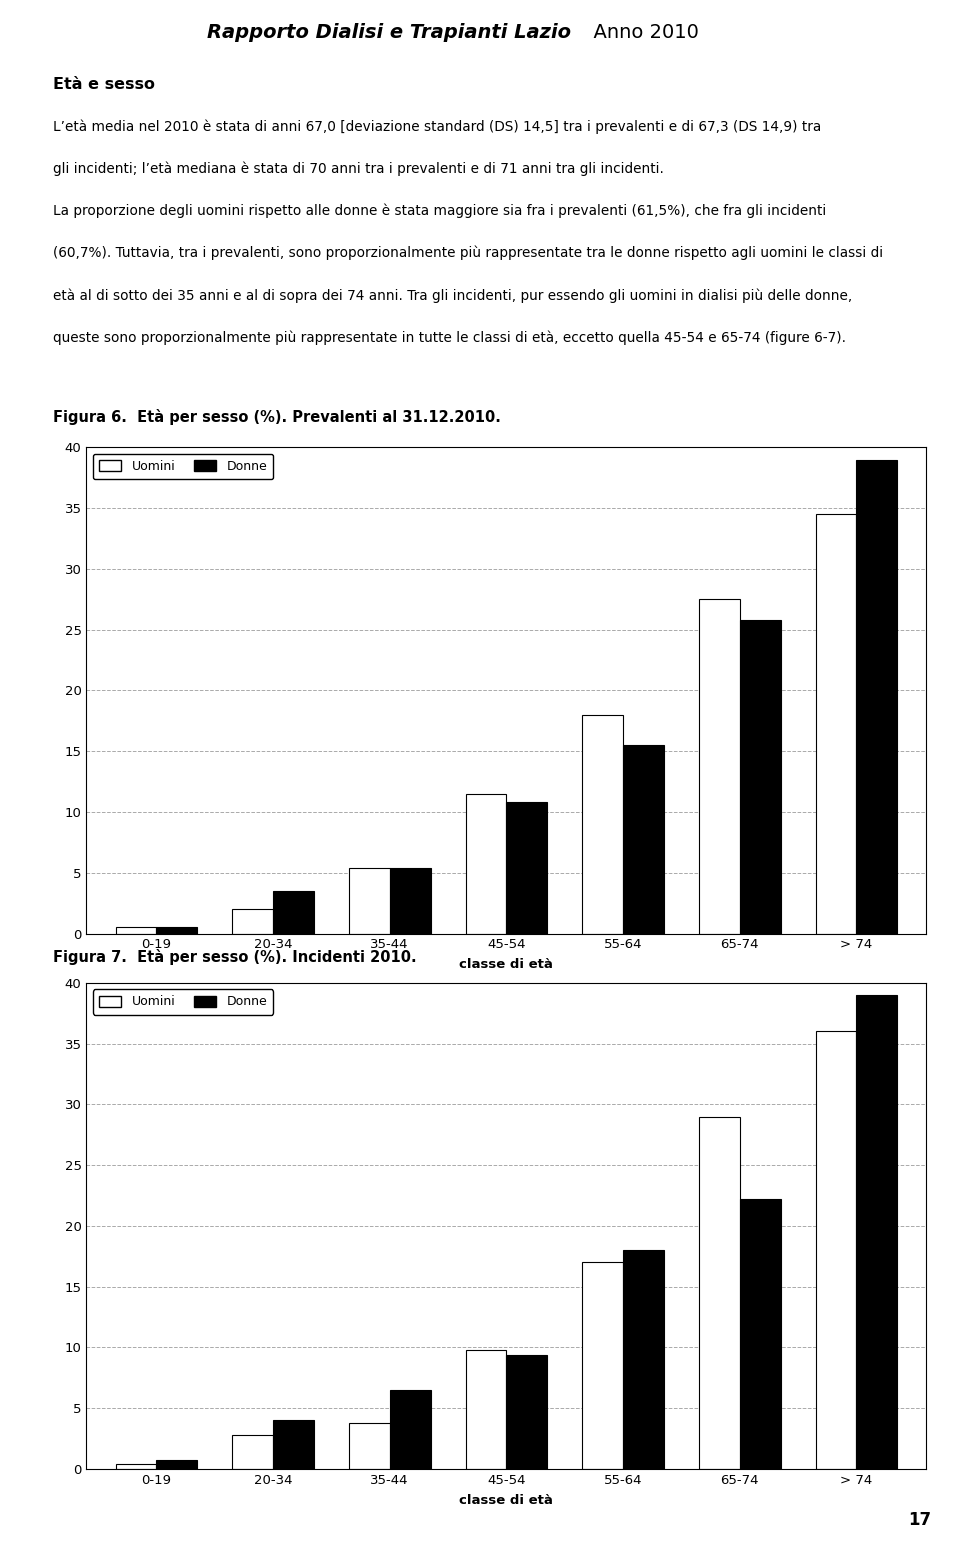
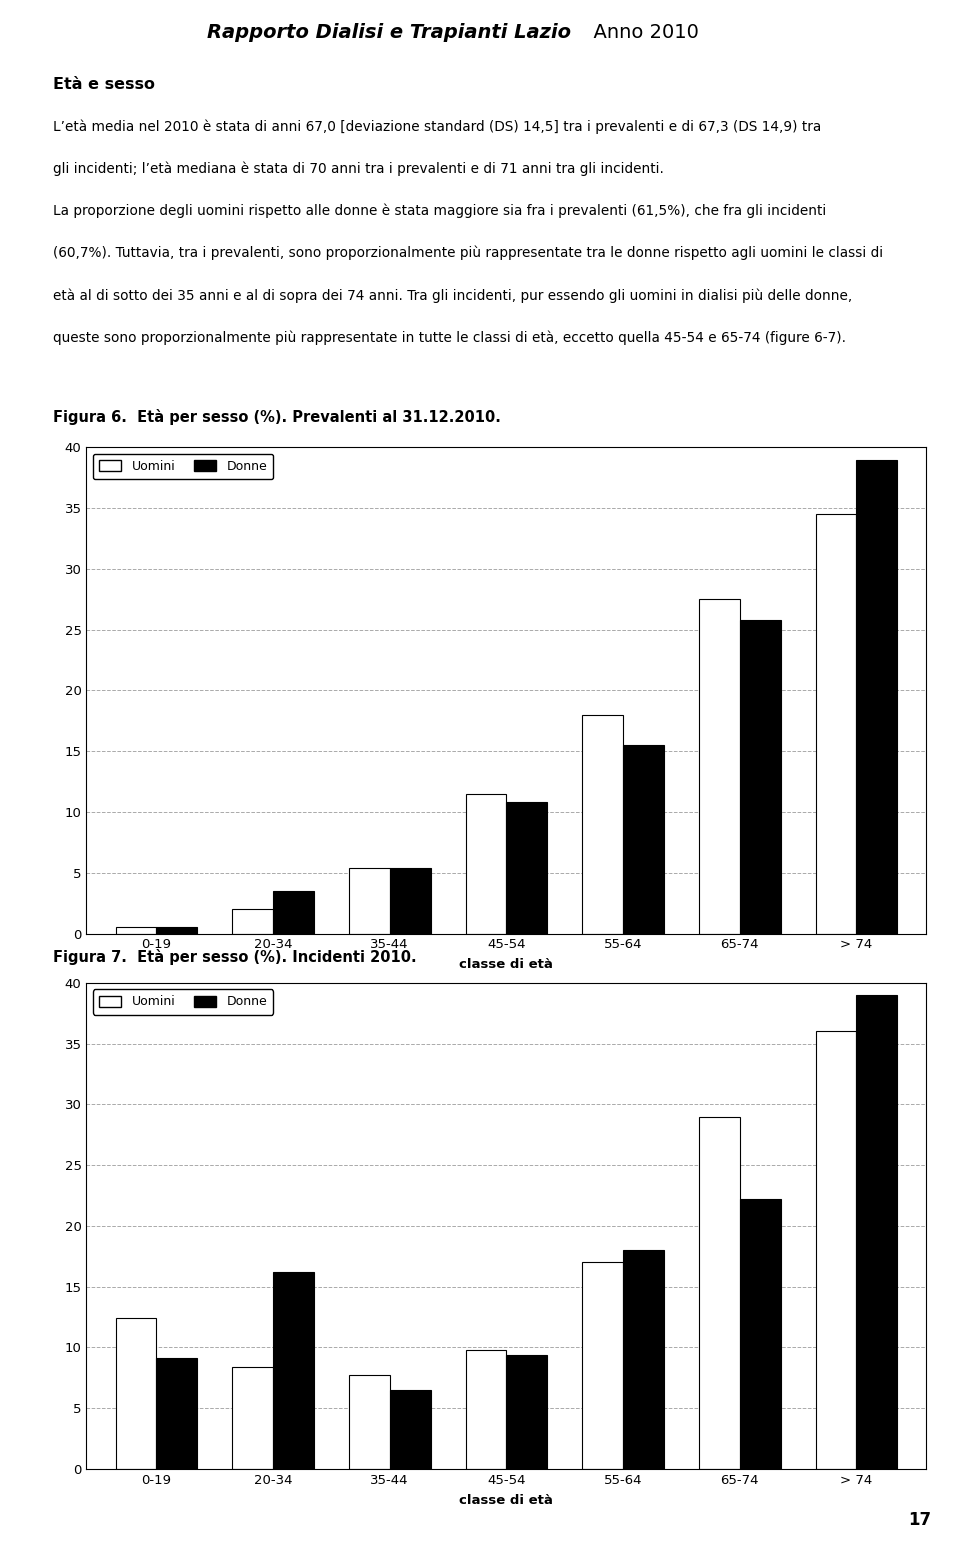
Uomini/0-19: 0.4 -> 12.4
Donne/0-19: 0.7 -> 9.1
Uomini/20-34: 2.8 -> 8.4
Donne/20-34: 4.0 -> 16.2
Uomini/35-44: 3.8 -> 7.7
